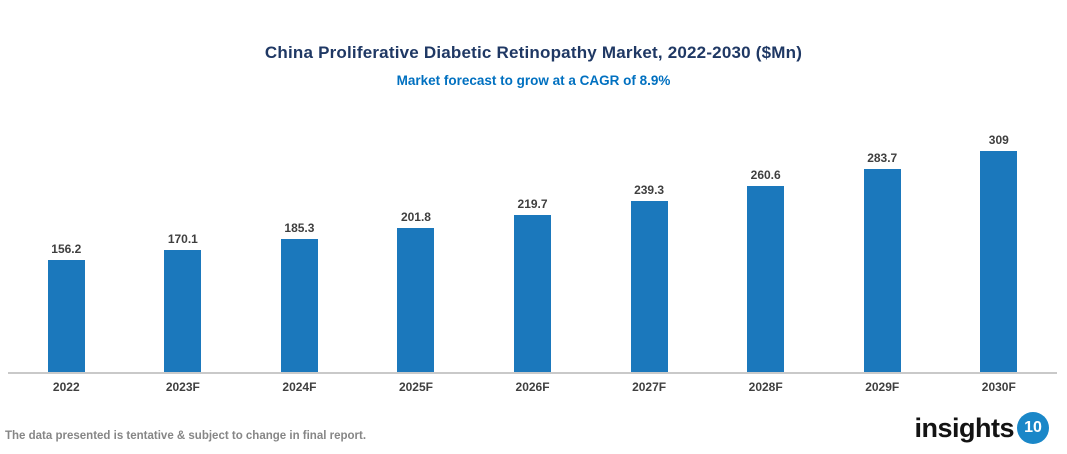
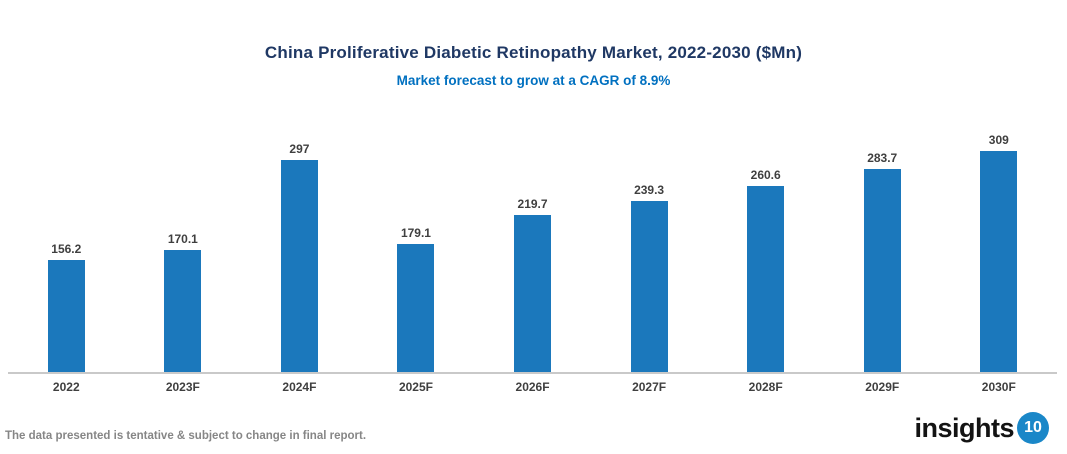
2024F: 185.3 -> 297
2025F: 201.8 -> 179.1
